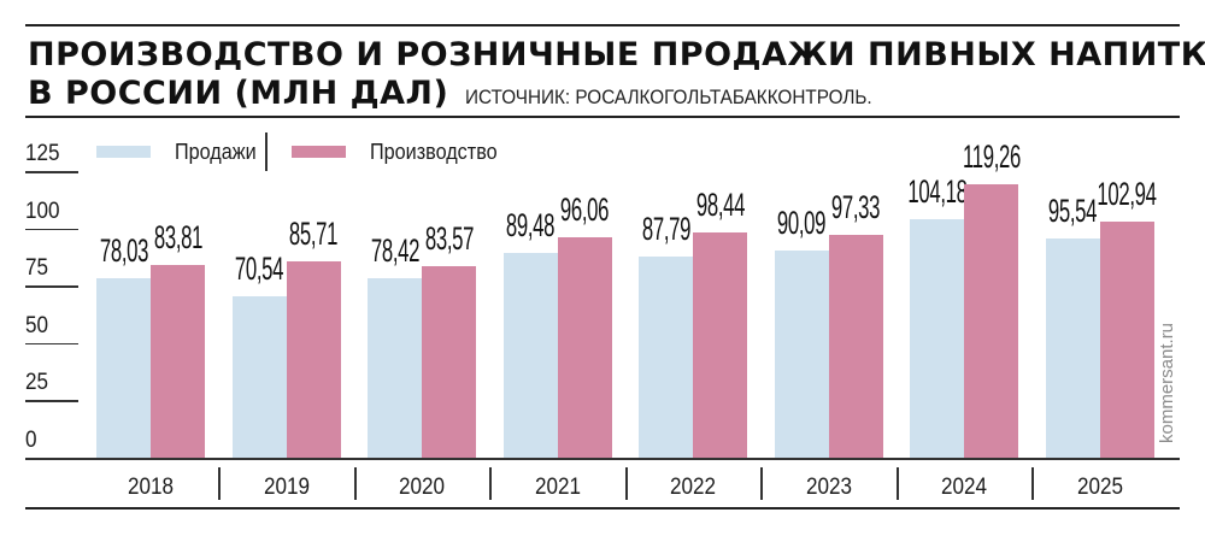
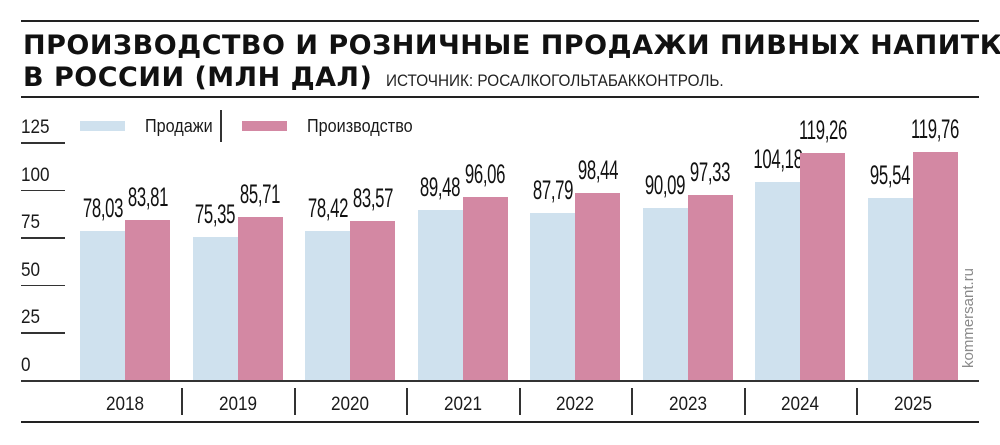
Продажи/2019: 70,54 -> 75,35
Производство/2025: 102,94 -> 119,76
